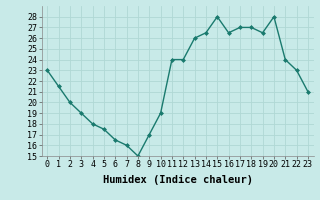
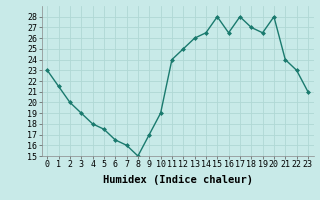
12: 24.0 -> 25.0
17: 27.0 -> 28.0
